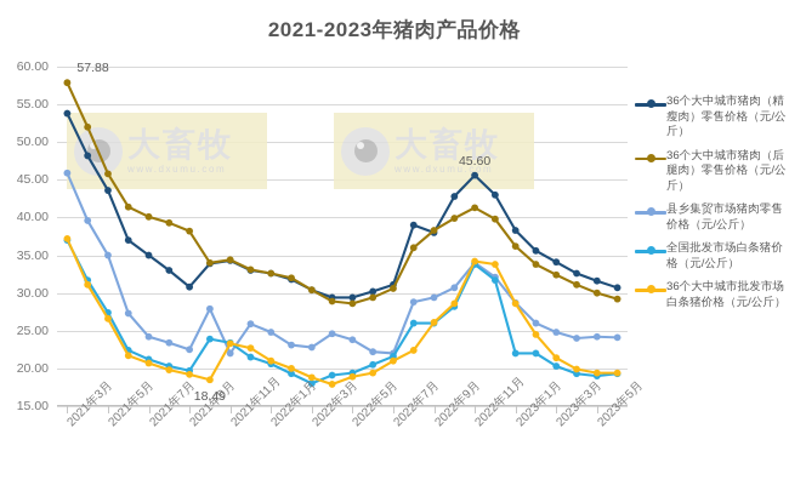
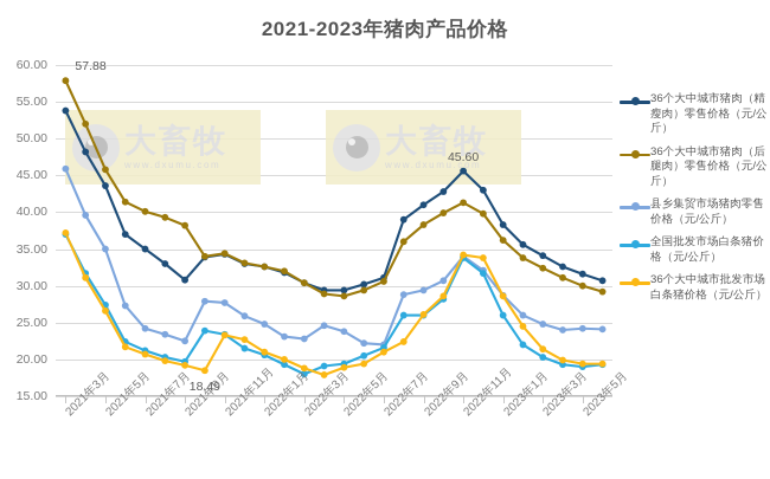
县乡集贸市场猪肉零售价格（元/公斤）/2021年11月: 22 -> 28
36个大中城市猪肉（精瘦肉）零售价格（元/公斤）/2022年9月: 38 -> 41
全国批发市场白条猪价格（元/公斤）/2023年1月: 22 -> 26
